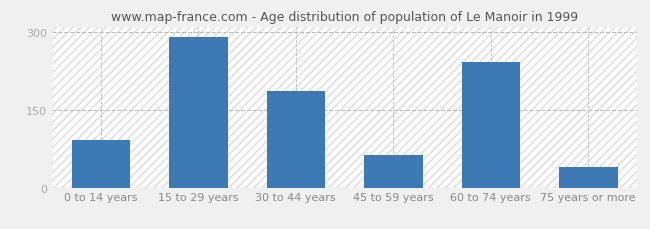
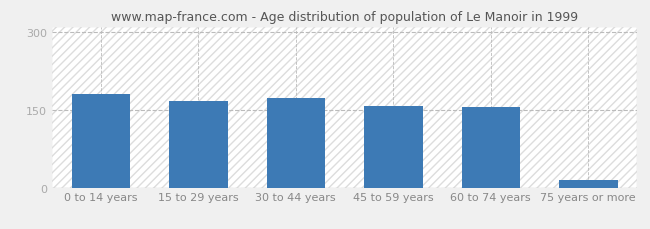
0 to 14 years: 92 -> 181
15 to 29 years: 290 -> 167
30 to 44 years: 186 -> 172
45 to 59 years: 62 -> 158
60 to 74 years: 242 -> 155
75 years or more: 40 -> 15
